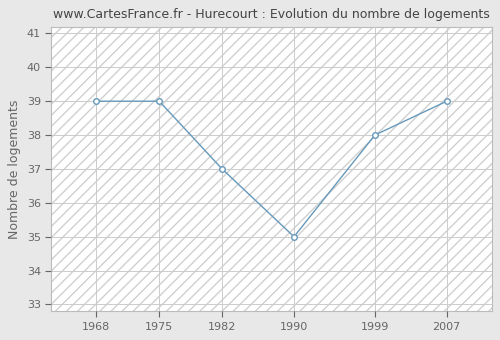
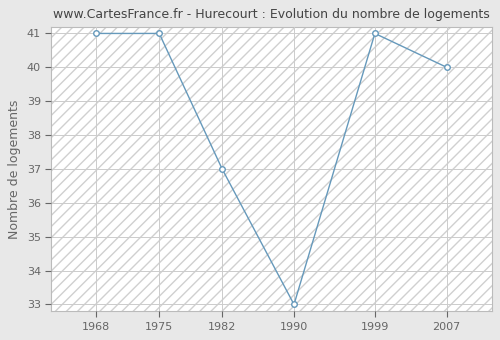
1968: 39 -> 41
1975: 39 -> 41
1990: 35 -> 33
1999: 38 -> 41
2007: 39 -> 40
